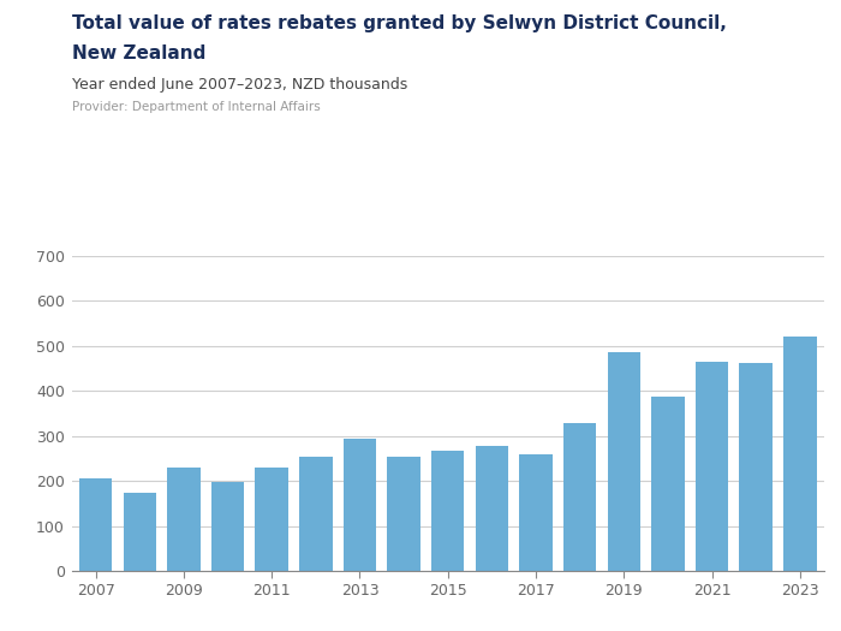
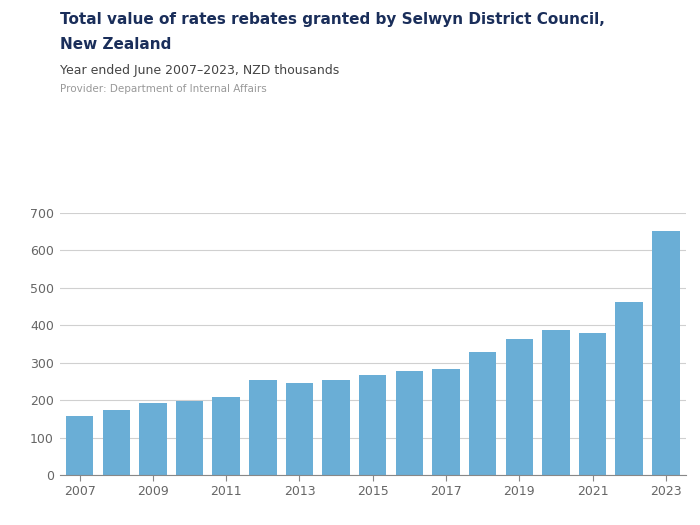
2007: 205 -> 157
2009: 230 -> 193
2011: 230 -> 208
2013: 295 -> 247
2017: 260 -> 283
2019: 485 -> 363
2021: 465 -> 378
2023: 520 -> 652
